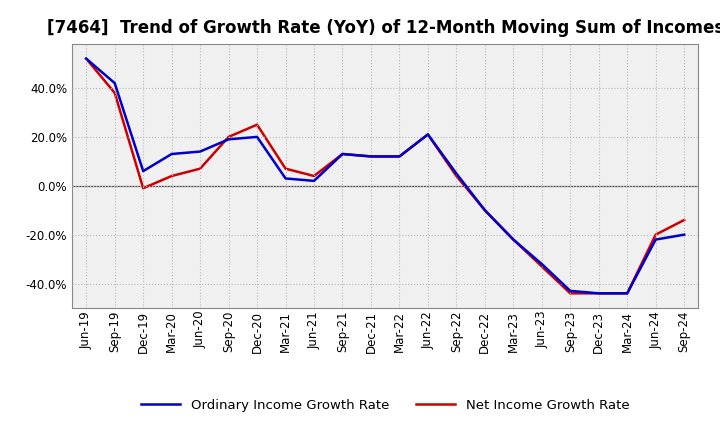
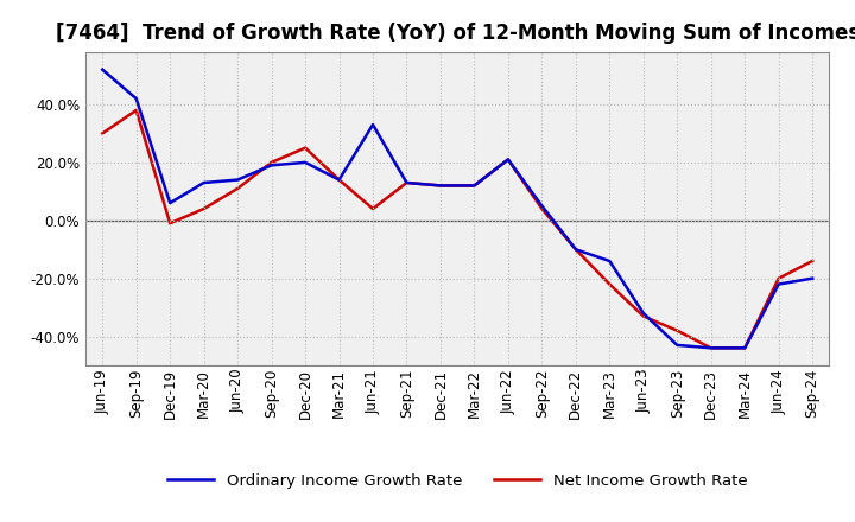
Net Income Growth Rate/Jun-19: 52% -> 30%
Net Income Growth Rate/Jun-20: 7% -> 11%
Ordinary Income Growth Rate/Mar-21: 3% -> 14%
Net Income Growth Rate/Mar-21: 7% -> 14%
Ordinary Income Growth Rate/Jun-21: 2% -> 33%
Ordinary Income Growth Rate/Mar-23: -22% -> -14%
Net Income Growth Rate/Sep-23: -44% -> -38%
